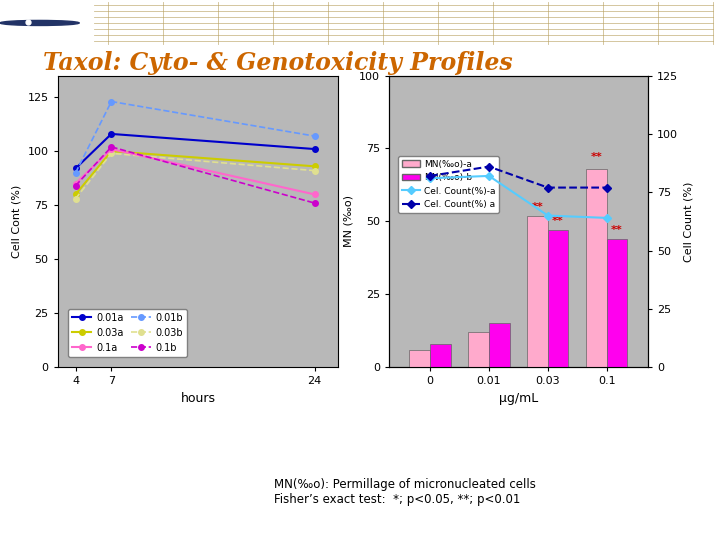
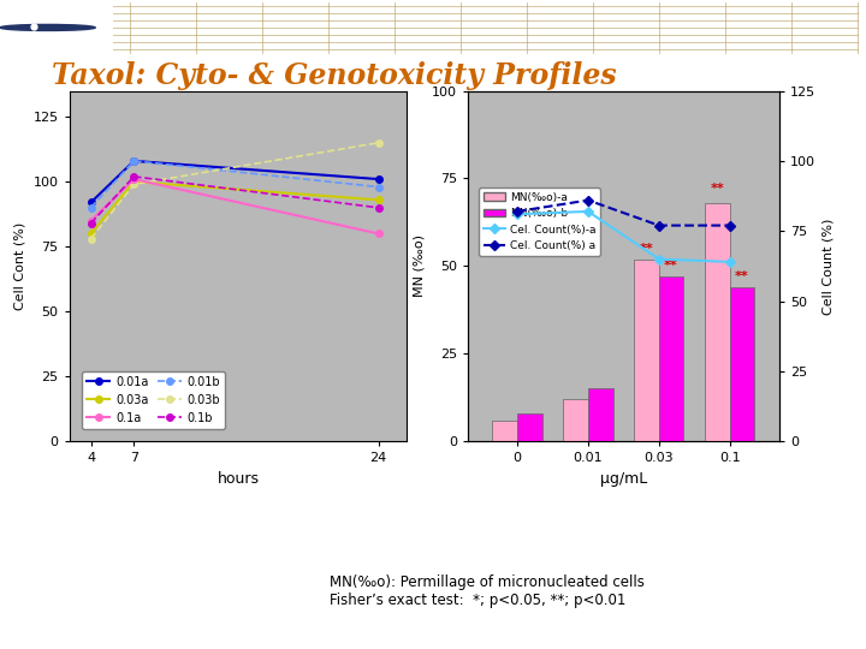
0.01b/7: 123 -> 108
0.01b/24: 107 -> 98
0.03b/24: 91 -> 115
0.1b/24: 76 -> 90
